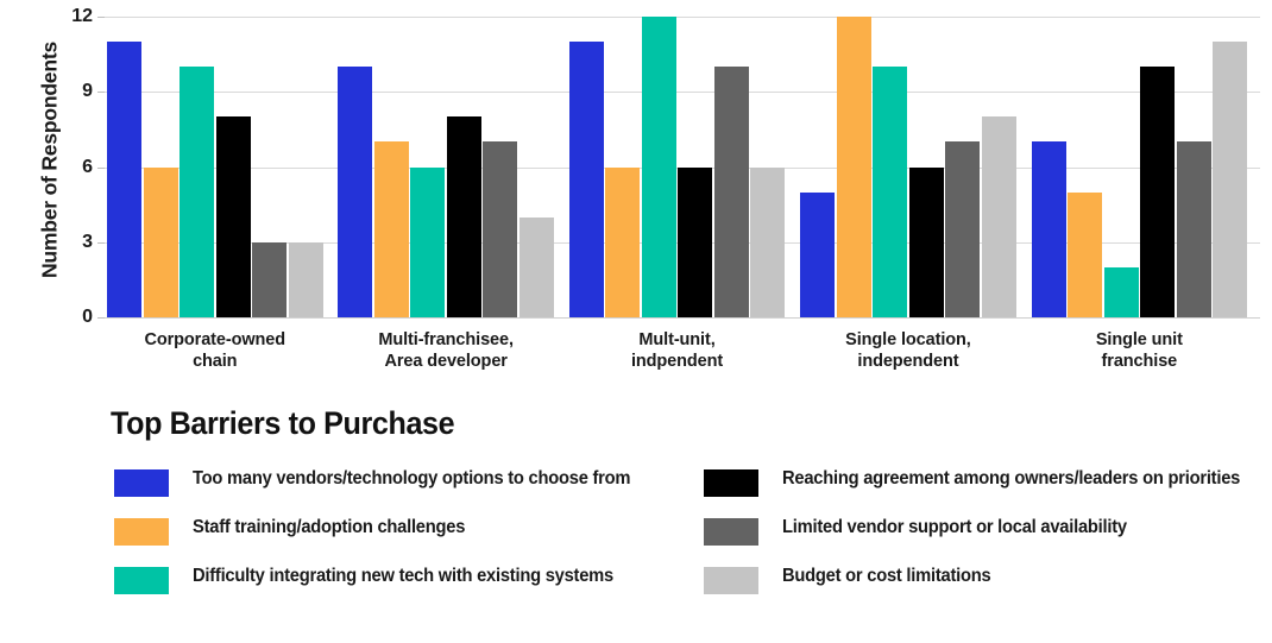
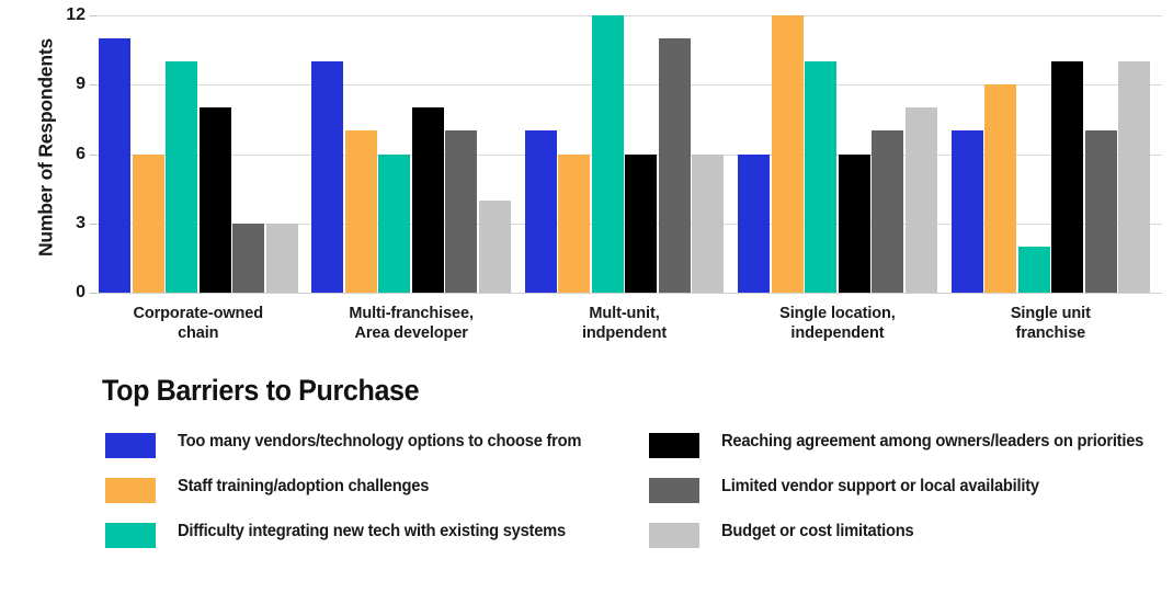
Too many vendors/technology options to choose from/Mult-unit, indpendent: 11 -> 7
Limited vendor support or local availability/Mult-unit, indpendent: 10 -> 11
Too many vendors/technology options to choose from/Single location, independent: 5 -> 6
Staff training/adoption challenges/Single unit franchise: 5 -> 9
Budget or cost limitations/Single unit franchise: 11 -> 10
